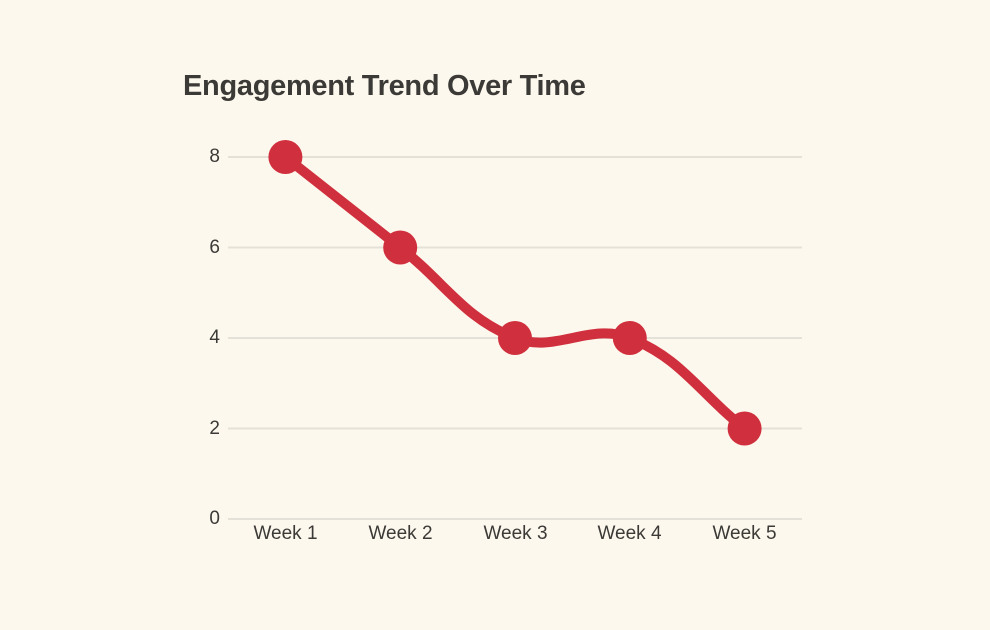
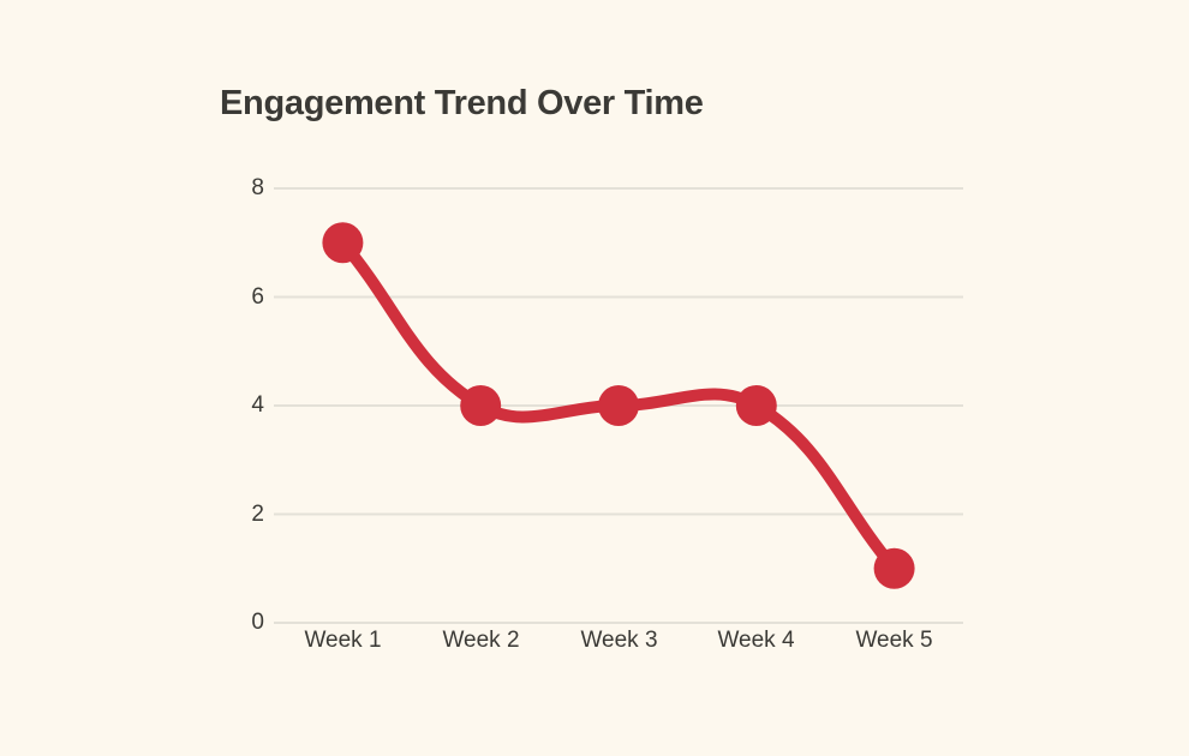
Week 1: 8 -> 7
Week 2: 6 -> 4
Week 5: 2 -> 1
